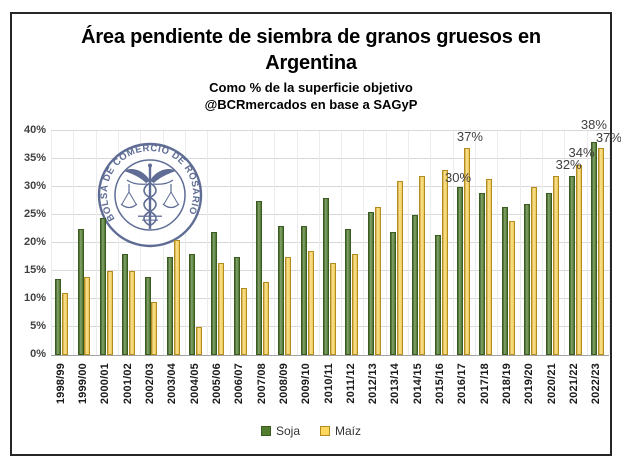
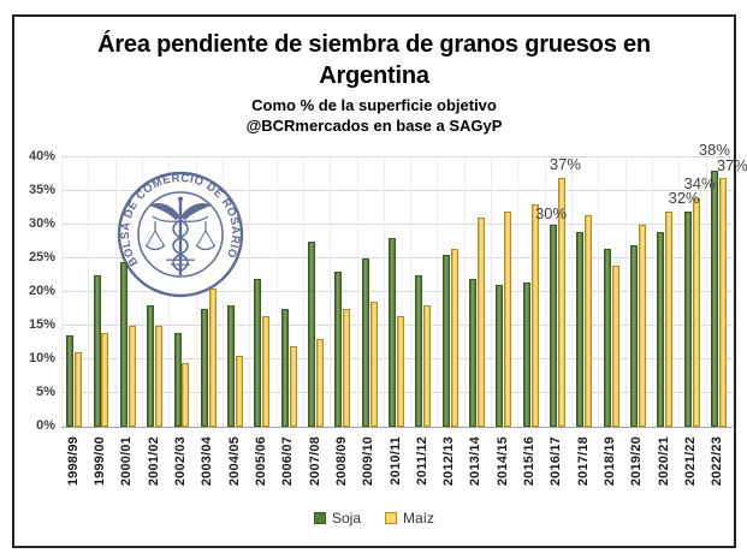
Maíz/2004/05: 5% -> 10%
Soja/2009/10: 23% -> 25%
Soja/2014/15: 25% -> 21%
